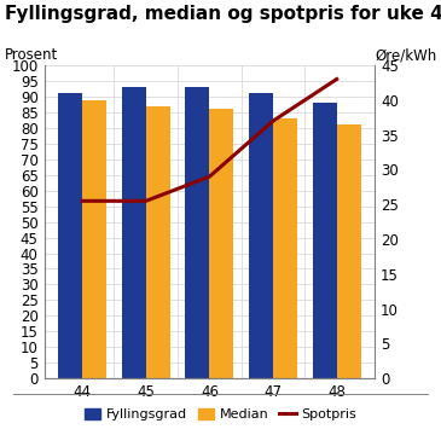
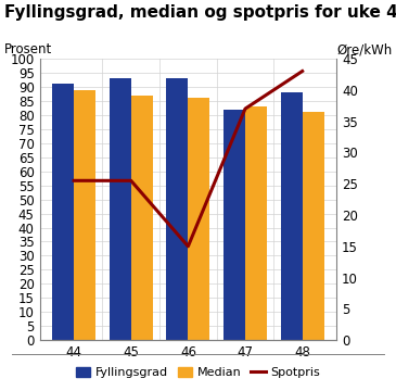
Spotpris/46: 29.0 -> 15.0
Fyllingsgrad/47: 91 -> 82
